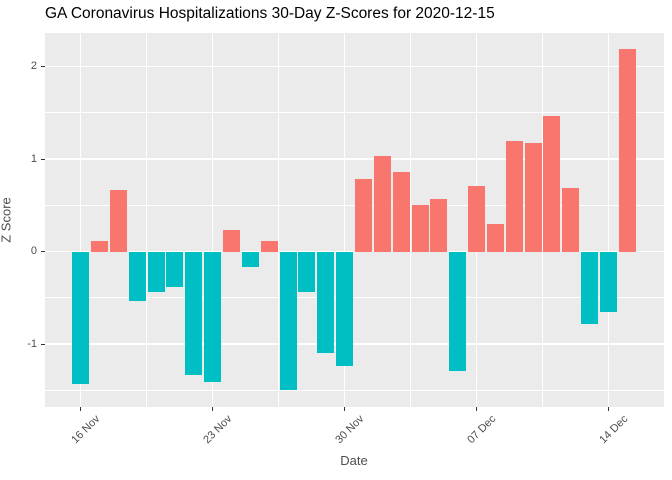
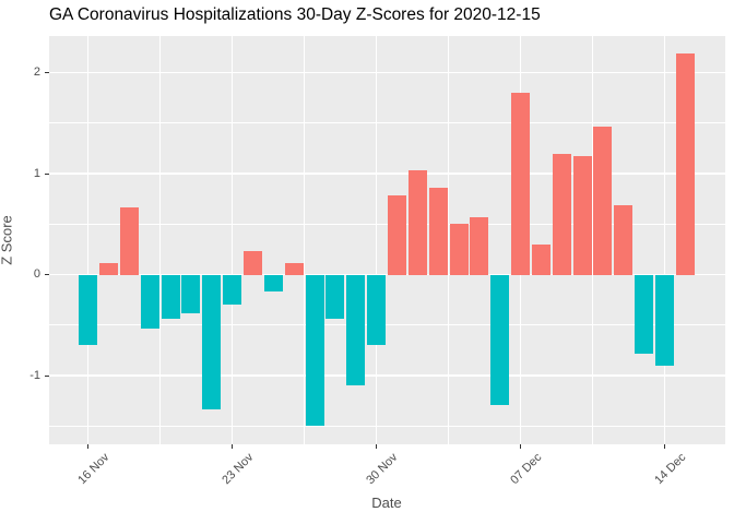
16 Nov: -1.4 -> -0.7
23 Nov: -1.4 -> -0.3
30 Nov: -1.2 -> -0.7
07 Dec: 0.7 -> 1.8
14 Dec: -0.7 -> -0.9
